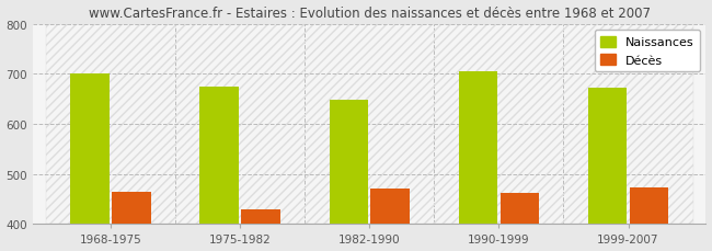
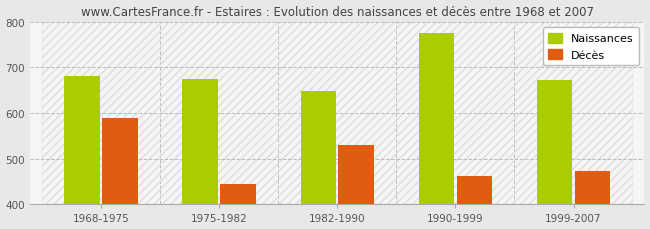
Naissances/1968-1975: 700 -> 680
Décès/1968-1975: 465 -> 590
Décès/1975-1982: 430 -> 445
Décès/1982-1990: 470 -> 530
Naissances/1990-1999: 705 -> 775
